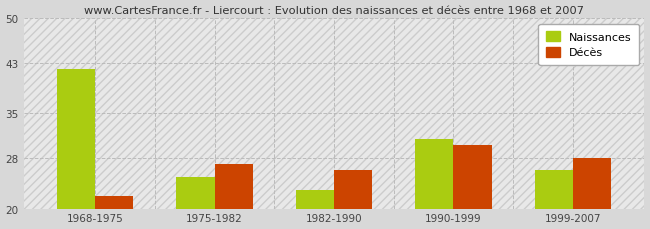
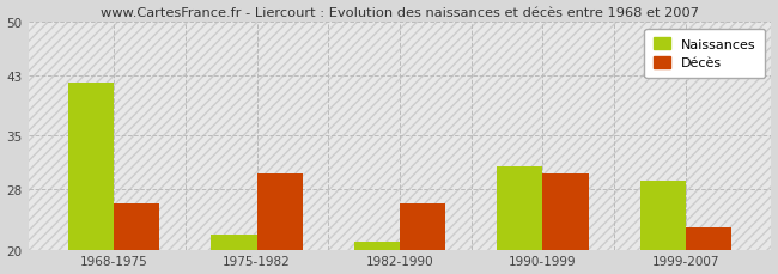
Décès/1968-1975: 22 -> 26
Naissances/1975-1982: 25 -> 22
Décès/1975-1982: 27 -> 30
Naissances/1982-1990: 23 -> 21
Naissances/1999-2007: 26 -> 29
Décès/1999-2007: 28 -> 23
